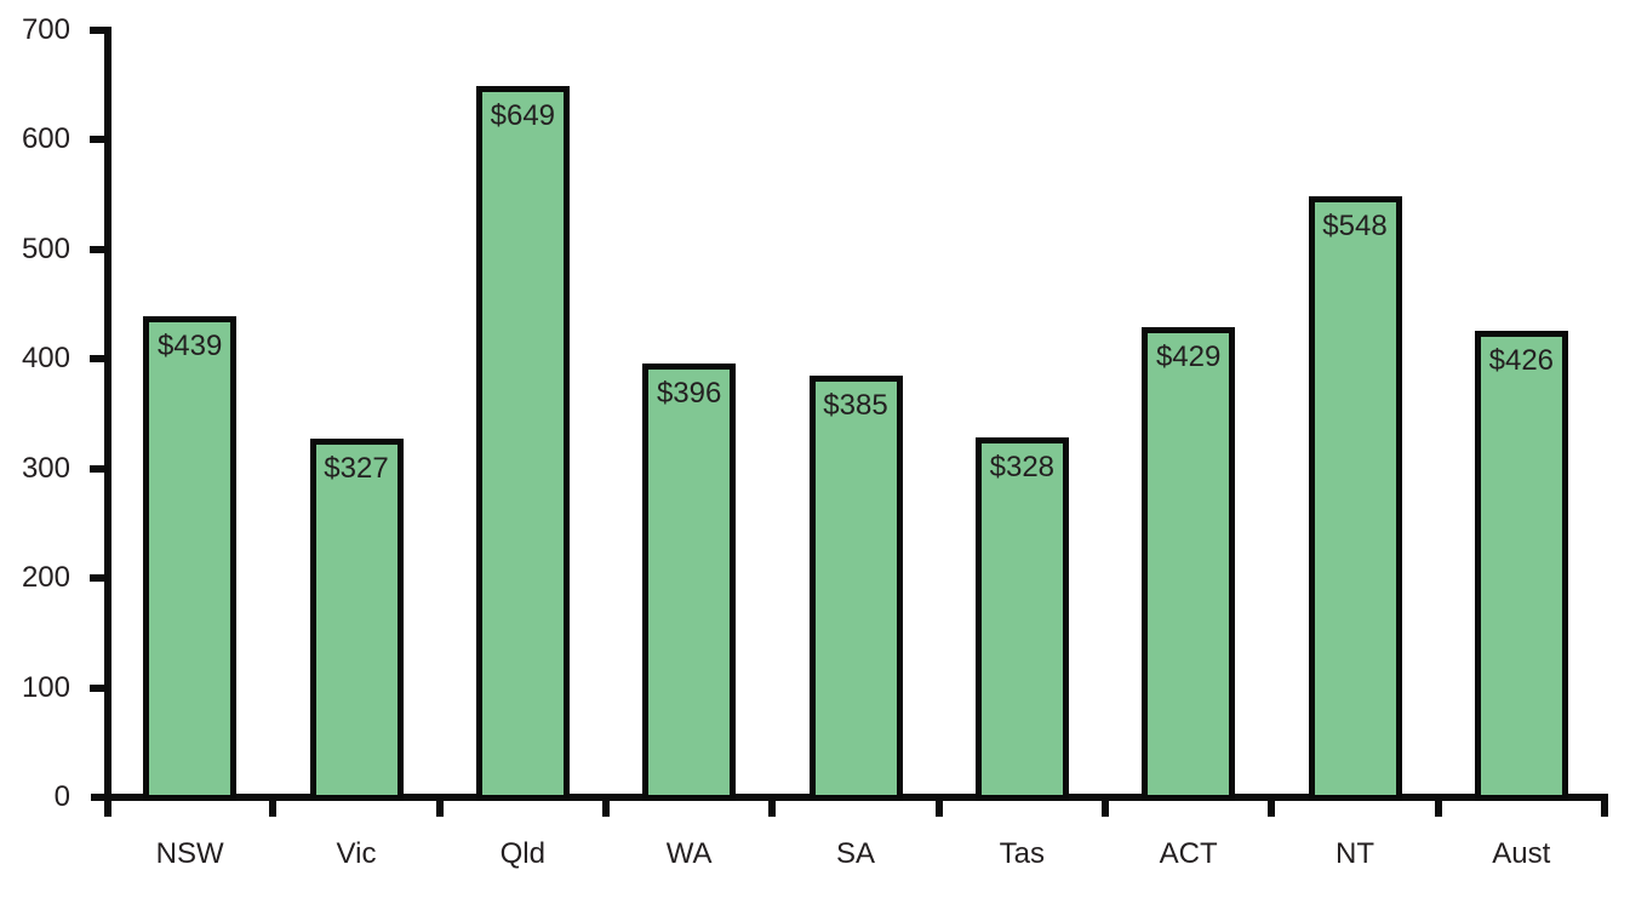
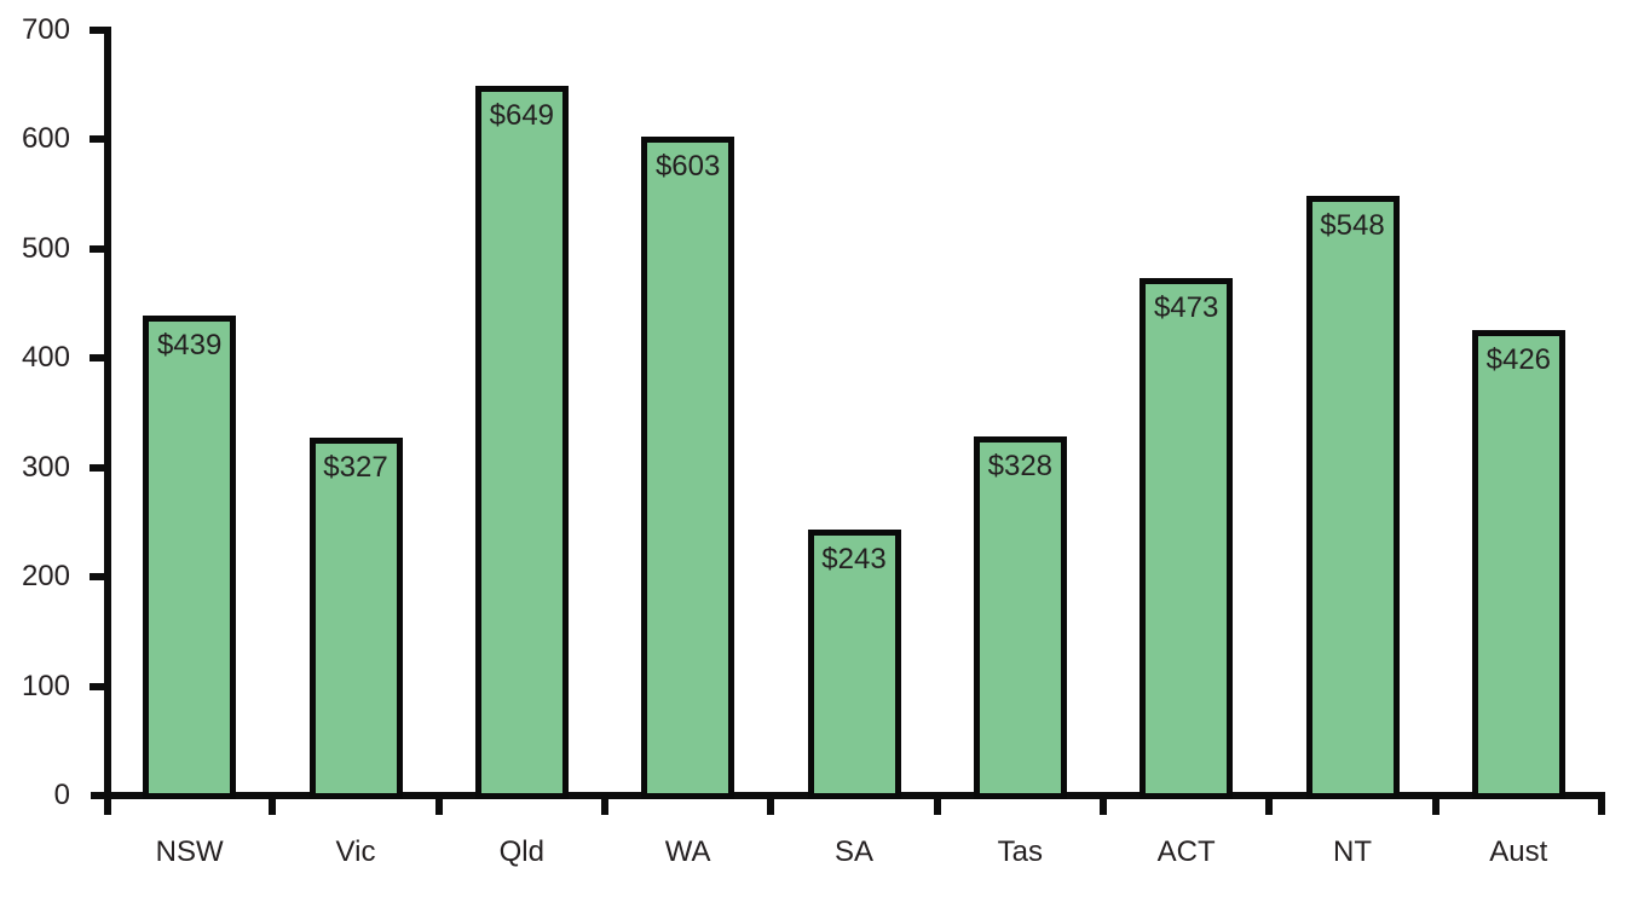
WA: $396 -> $603
SA: $385 -> $243
ACT: $429 -> $473
